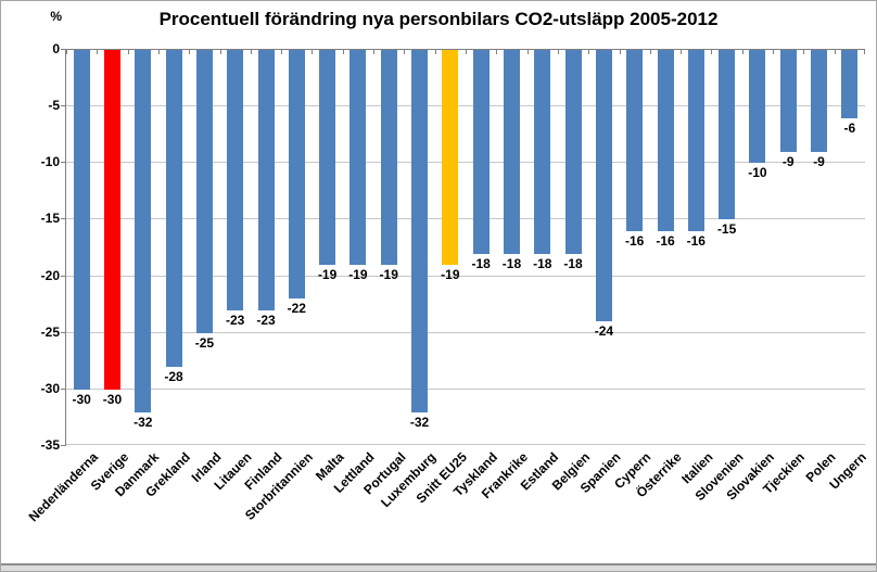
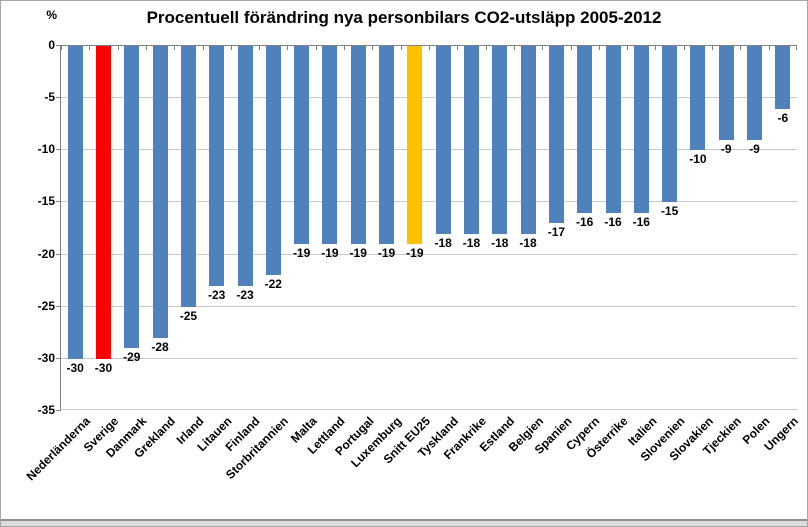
Danmark: -32 -> -29
Luxemburg: -32 -> -19
Spanien: -24 -> -17
